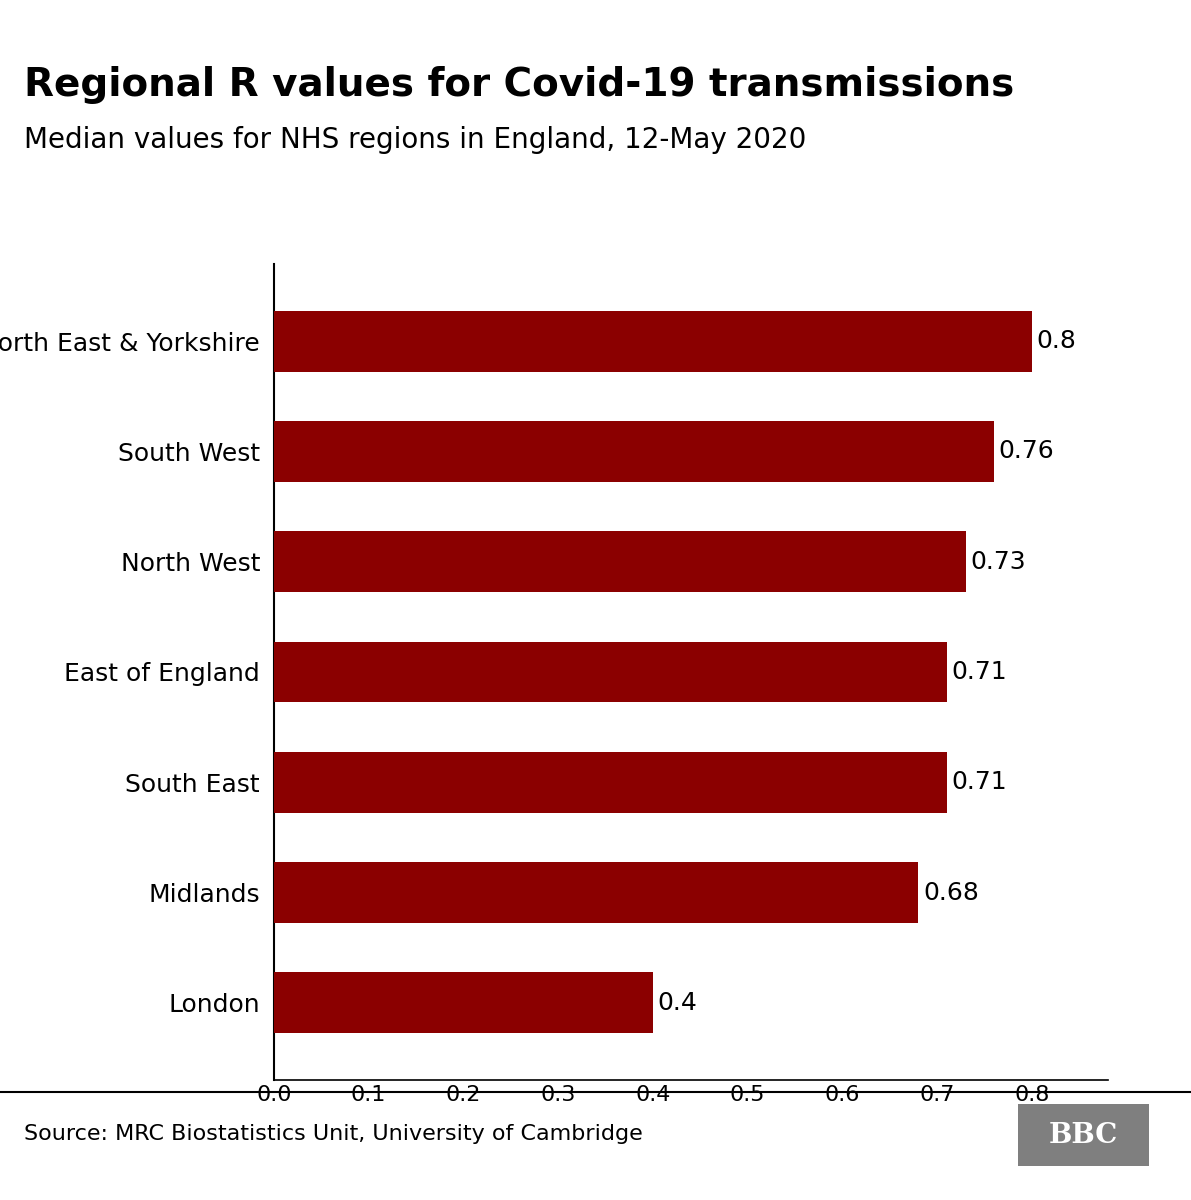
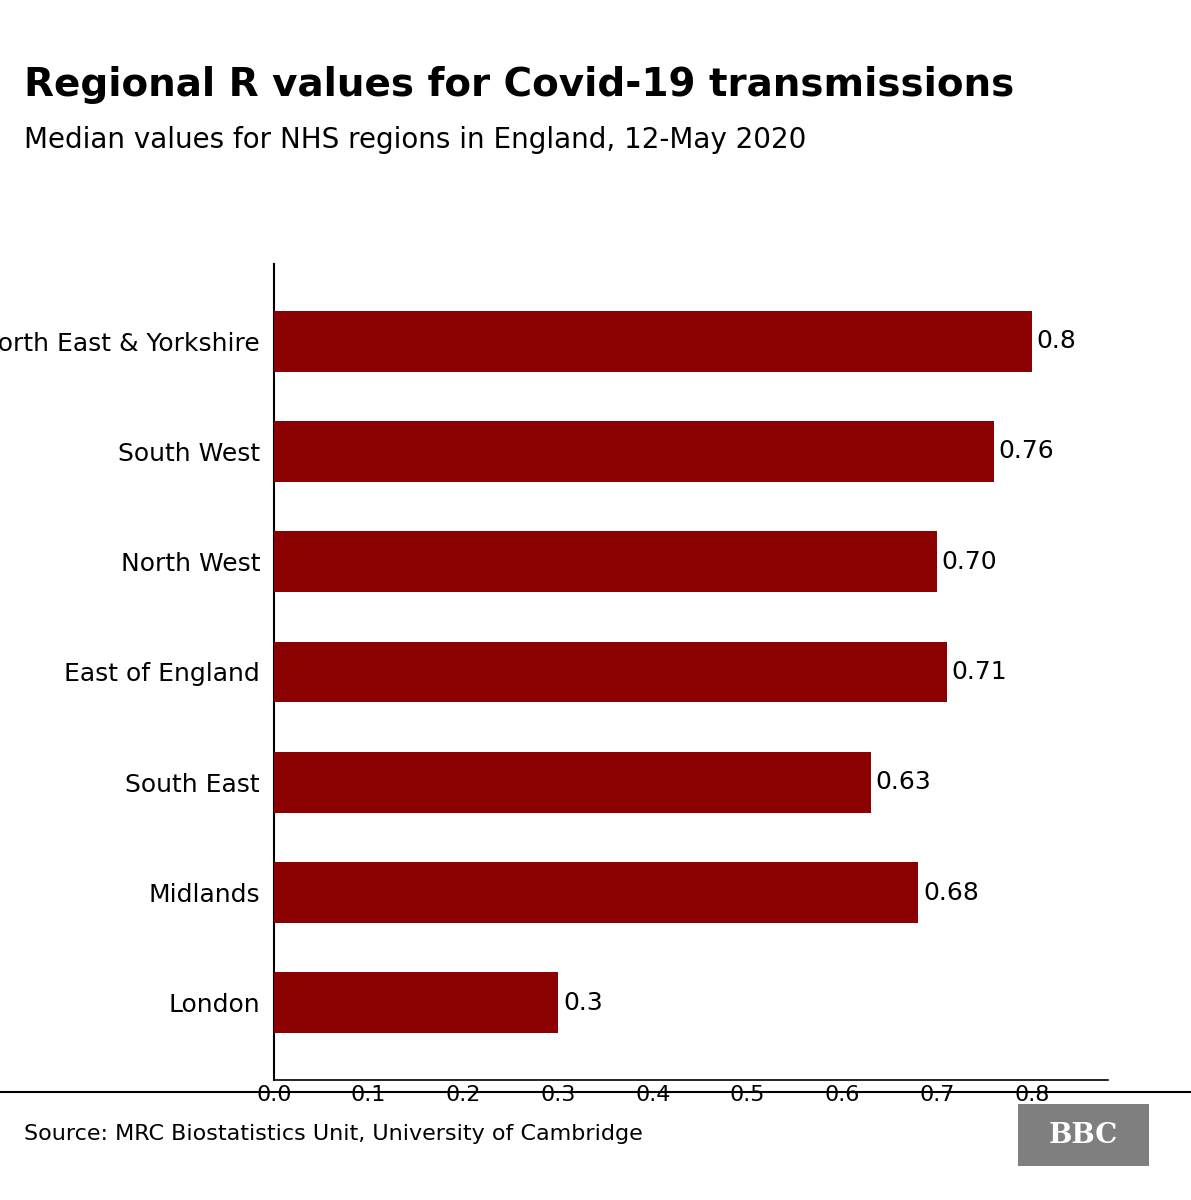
North West: 0.73 -> 0.70
South East: 0.71 -> 0.63
London: 0.4 -> 0.3
